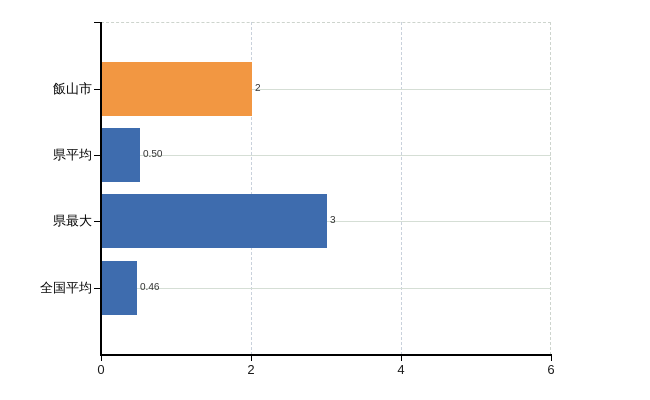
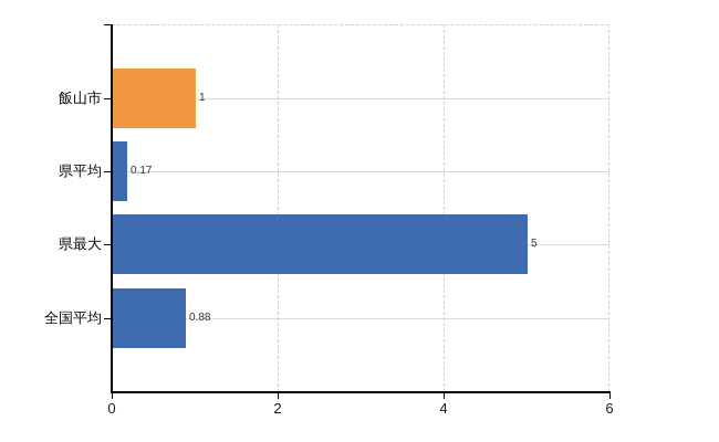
飯山市: 2 -> 1
県平均: 0.50 -> 0.17
県最大: 3 -> 5
全国平均: 0.46 -> 0.88
